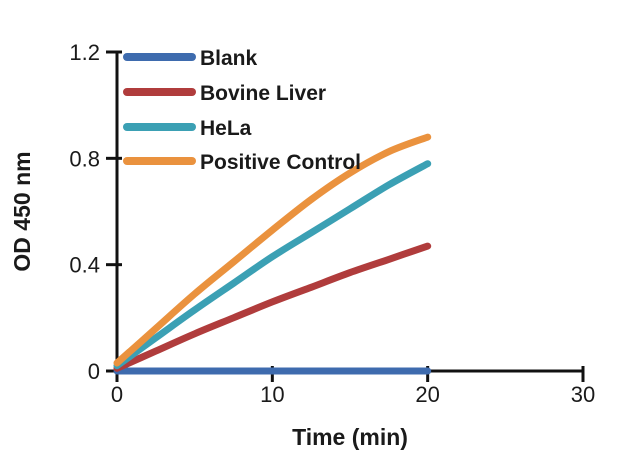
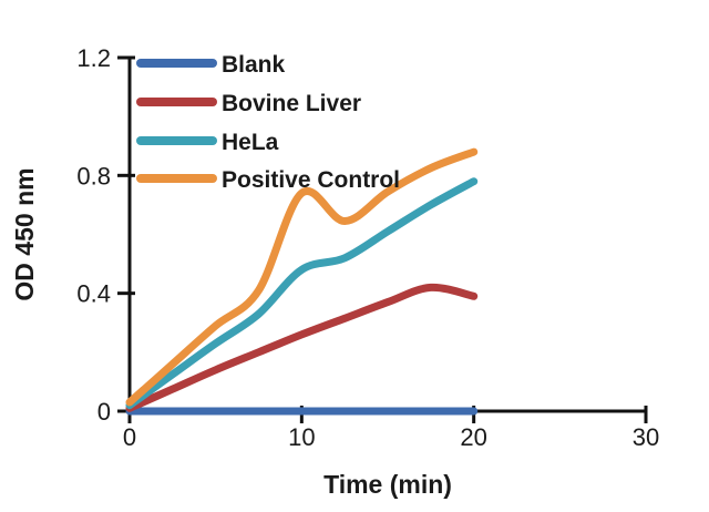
HeLa/10: 0.43 -> 0.48
Positive Control/10: 0.53 -> 0.74
Bovine Liver/20: 0.47 -> 0.39
